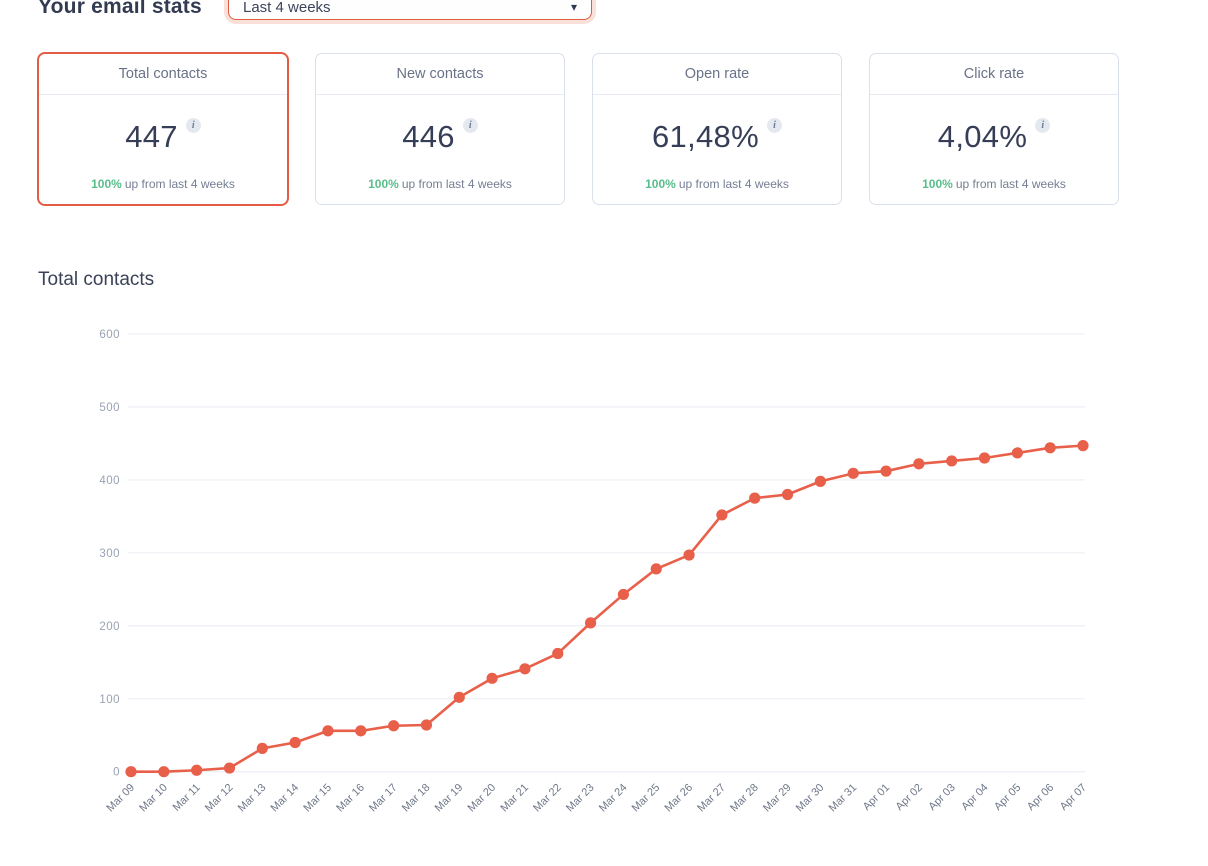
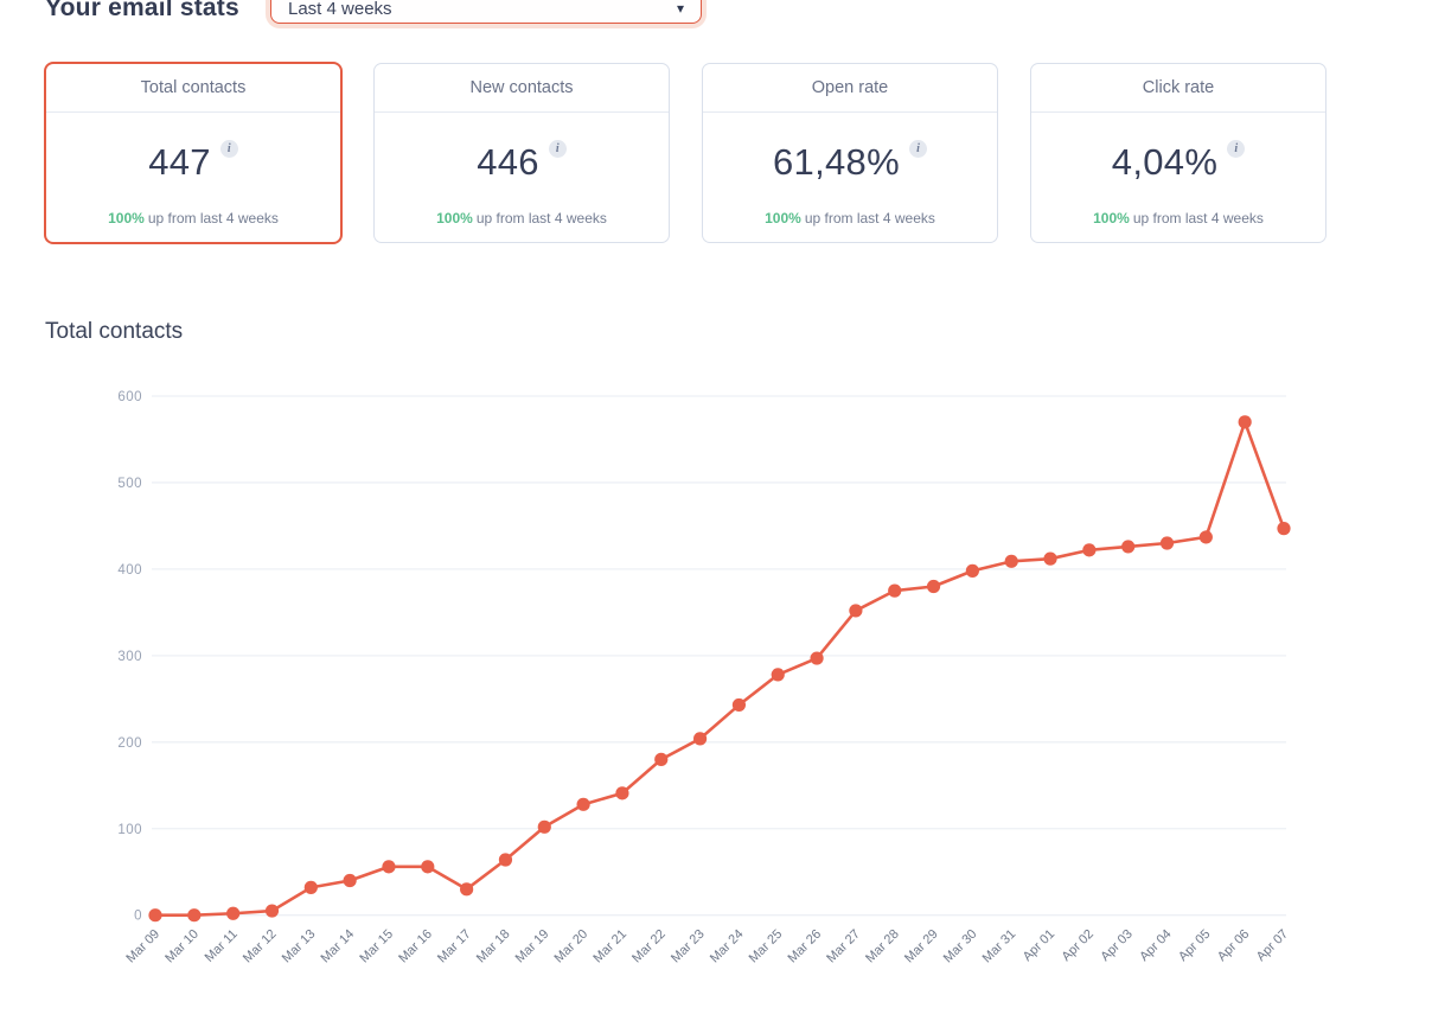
Mar 17: 60 -> 30
Mar 22: 160 -> 180
Apr 06: 440 -> 570
